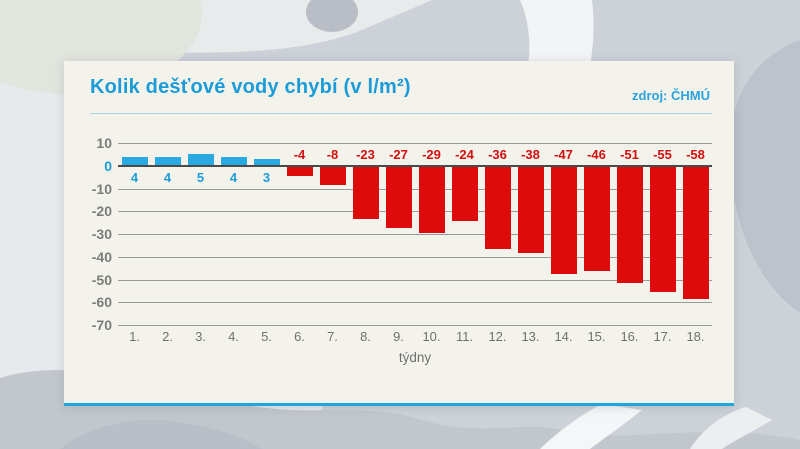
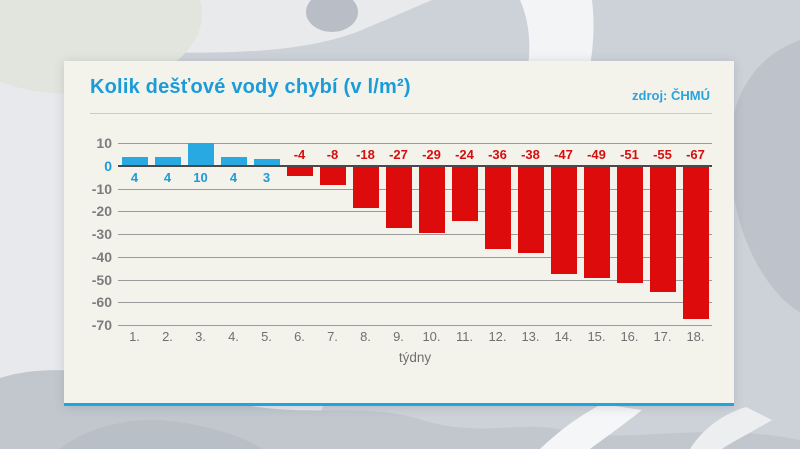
3.: 5 -> 10
8.: -23 -> -18
15.: -46 -> -49
18.: -58 -> -67
